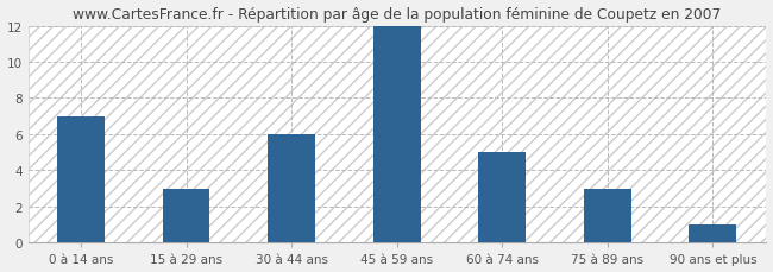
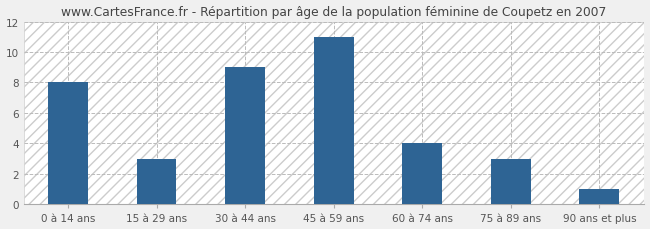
0 à 14 ans: 7 -> 8
30 à 44 ans: 6 -> 9
45 à 59 ans: 12 -> 11
60 à 74 ans: 5 -> 4
